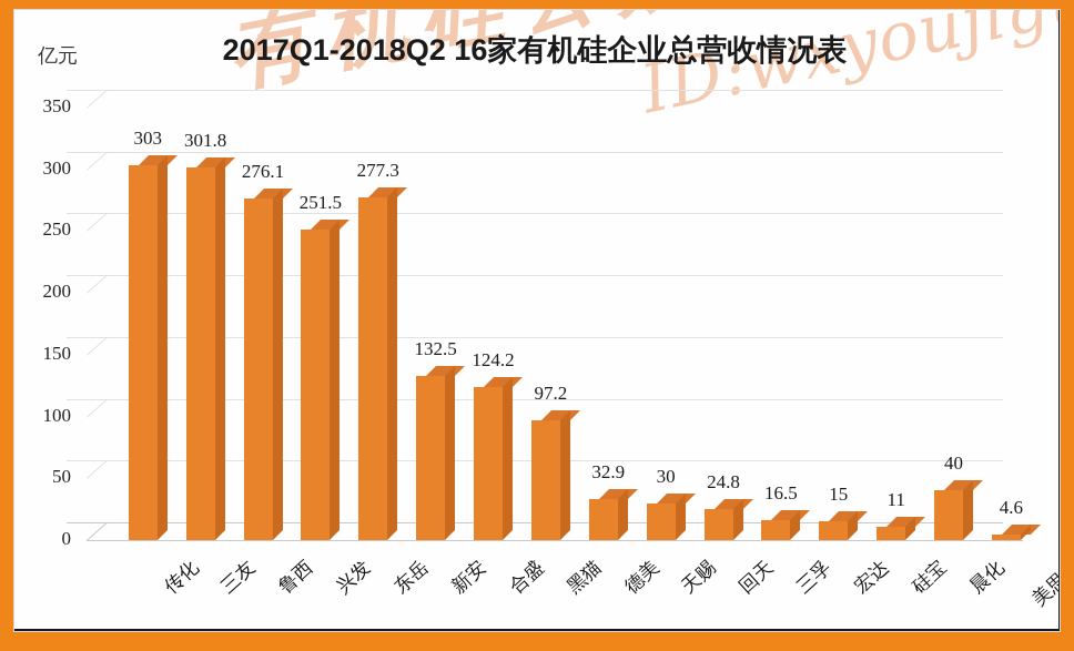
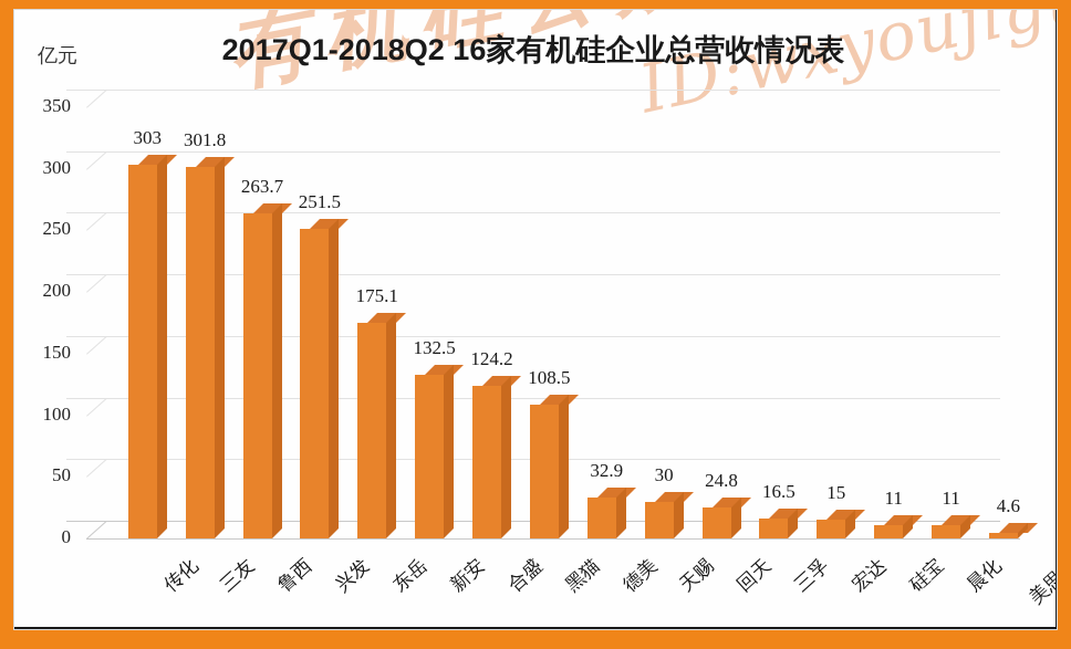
鲁西: 276.1 -> 263.7
东岳: 277.3 -> 175.1
黑猫: 97.2 -> 108.5
晨化: 40 -> 11
